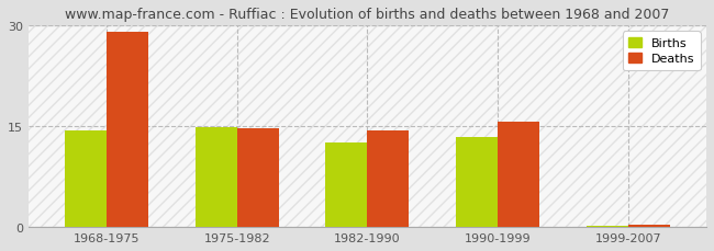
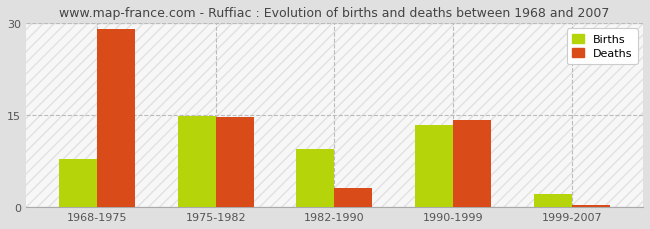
Births/1968-1975: 14.3 -> 7.8
Births/1982-1990: 12.6 -> 9.4
Deaths/1982-1990: 14.4 -> 3.2
Deaths/1990-1999: 15.6 -> 14.2
Births/1999-2007: 0.2 -> 2.2
